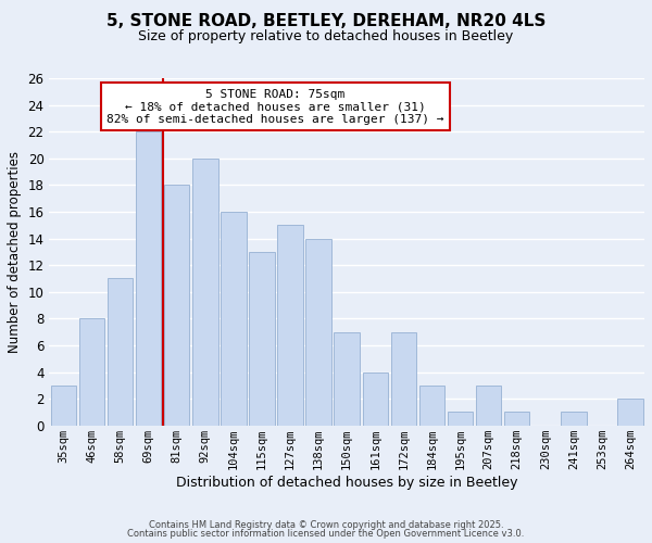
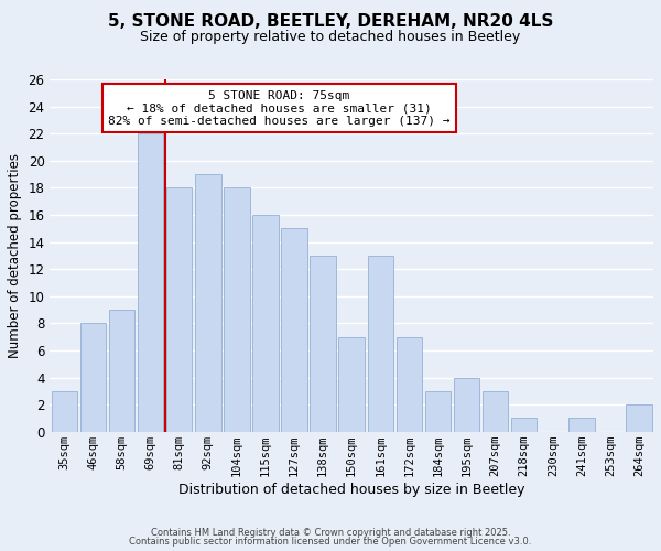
58sqm: 11 -> 9
92sqm: 20 -> 19
104sqm: 16 -> 18
115sqm: 13 -> 16
138sqm: 14 -> 13
161sqm: 4 -> 13
195sqm: 1 -> 4
